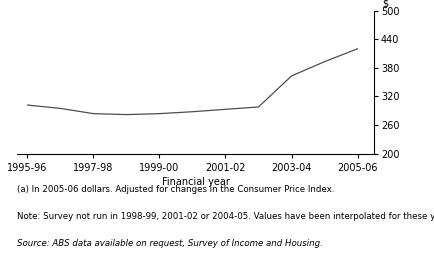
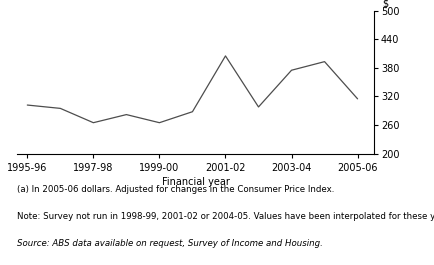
1997-98: 284 -> 265
1999-00: 284 -> 265
2001-02: 293 -> 405
2003-04: 363 -> 375
2005-06: 420 -> 315
